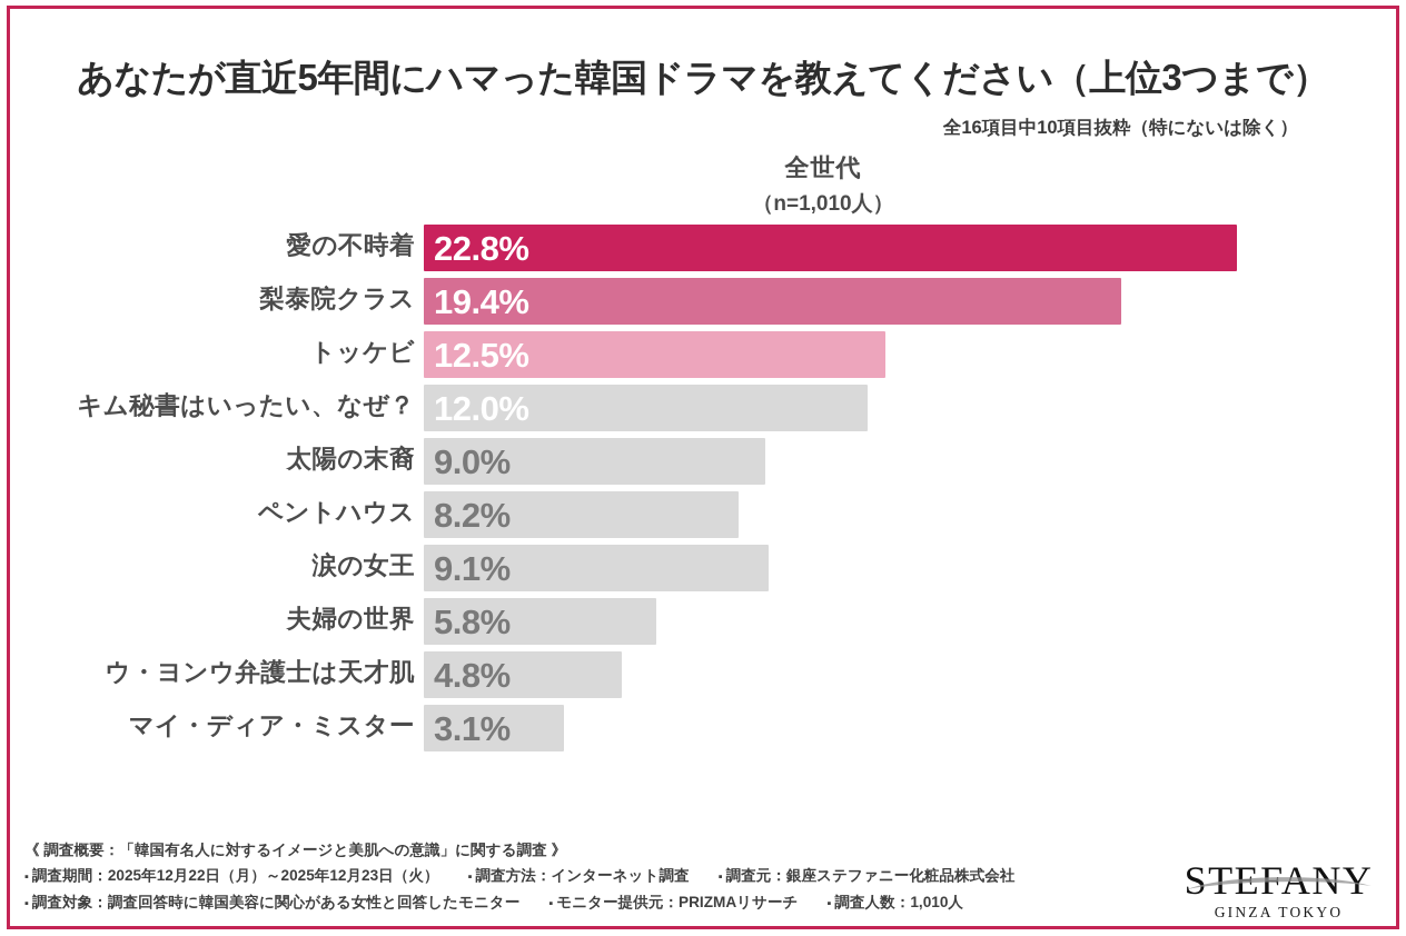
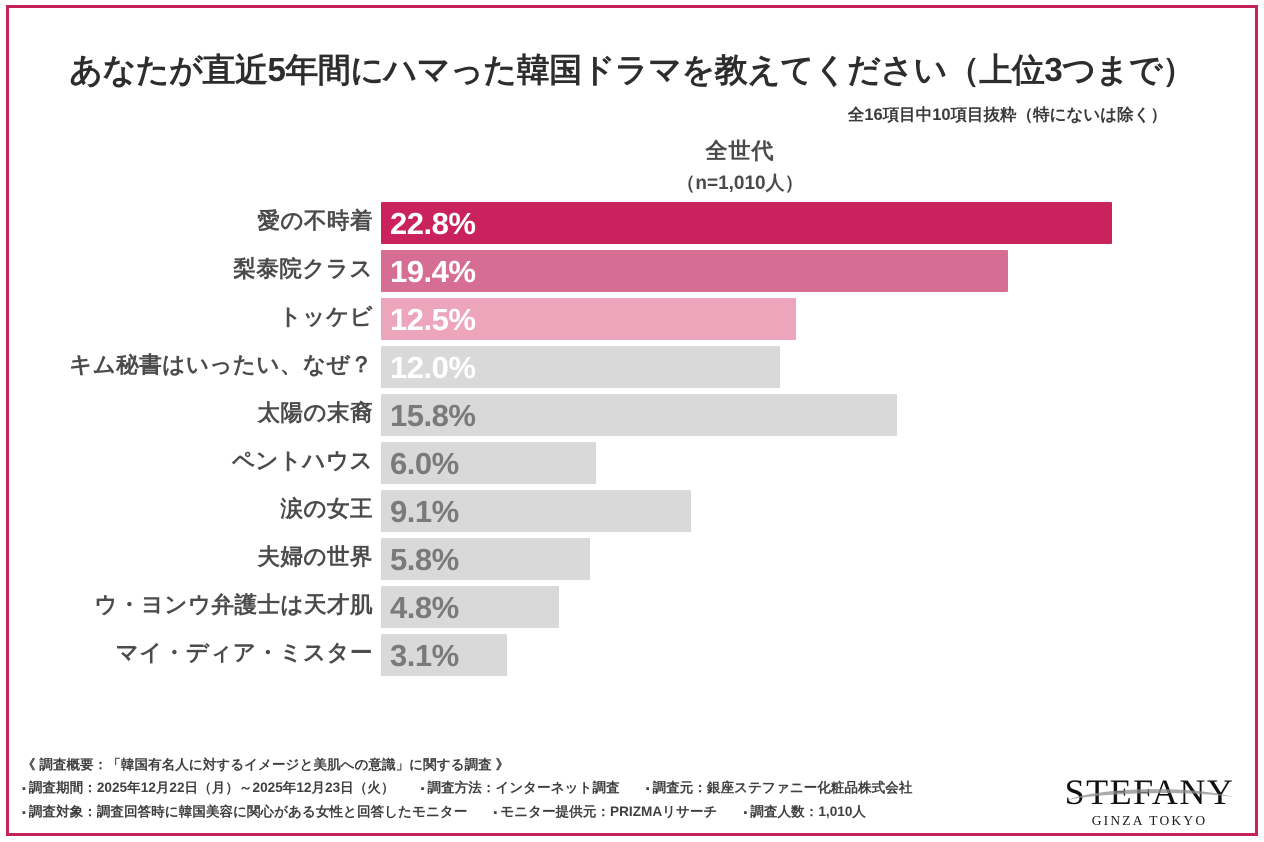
太陽の末裔: 9.0% -> 15.8%
ペントハウス: 8.2% -> 6.0%
